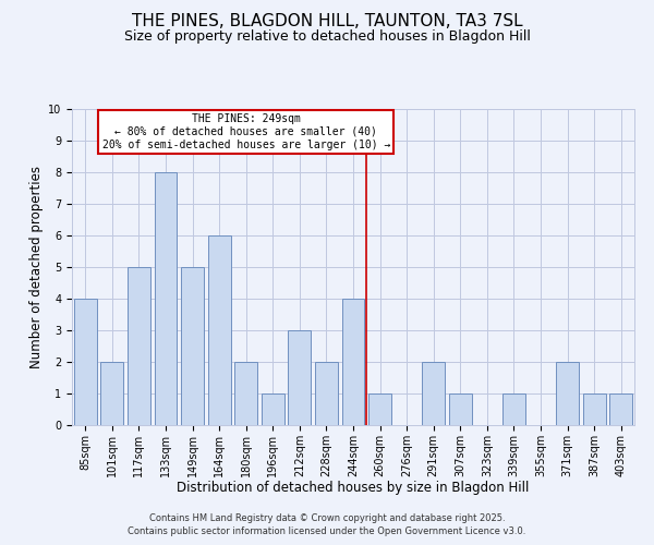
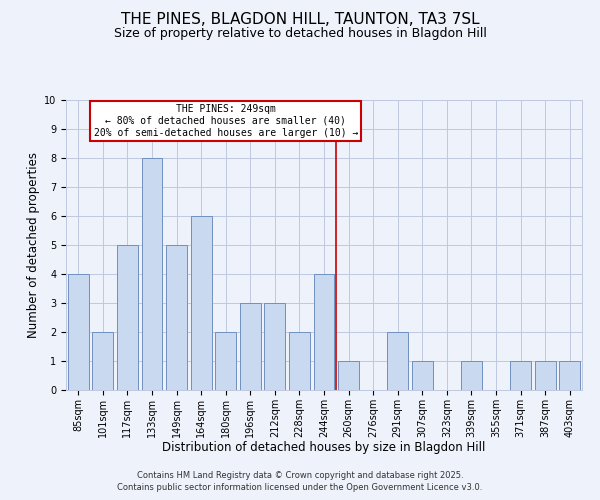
196sqm: 1 -> 3
371sqm: 2 -> 1
